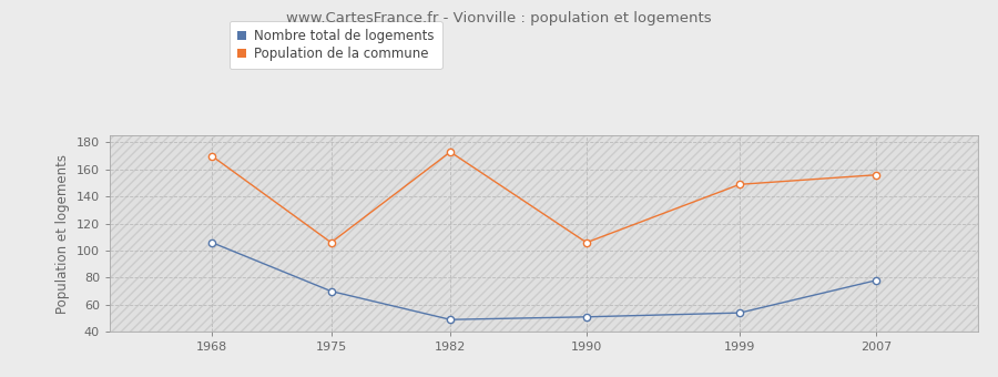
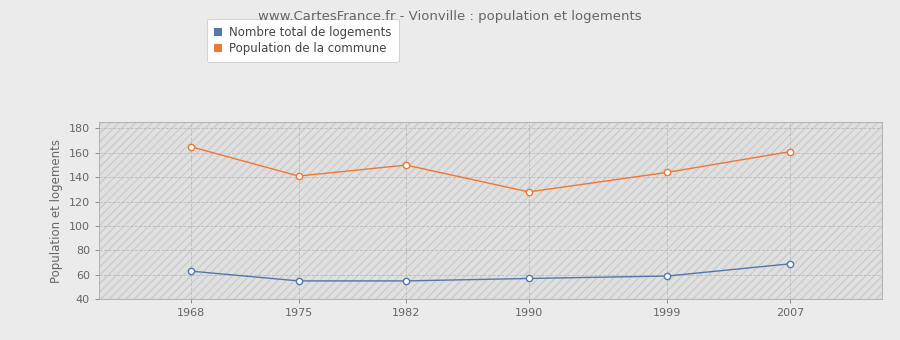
Nombre total de logements/1968: 106 -> 63
Population de la commune/1968: 170 -> 165
Nombre total de logements/1975: 70 -> 55
Population de la commune/1975: 106 -> 141
Nombre total de logements/1982: 49 -> 55
Population de la commune/1982: 173 -> 150
Nombre total de logements/1990: 51 -> 57
Population de la commune/1990: 106 -> 128
Nombre total de logements/1999: 54 -> 59
Population de la commune/1999: 149 -> 144
Nombre total de logements/2007: 78 -> 69
Population de la commune/2007: 156 -> 161
